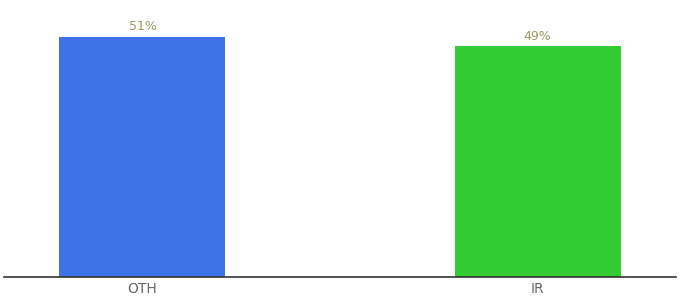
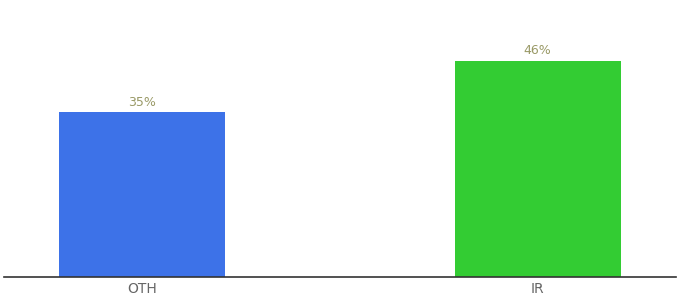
OTH: 51% -> 35%
IR: 49% -> 46%
